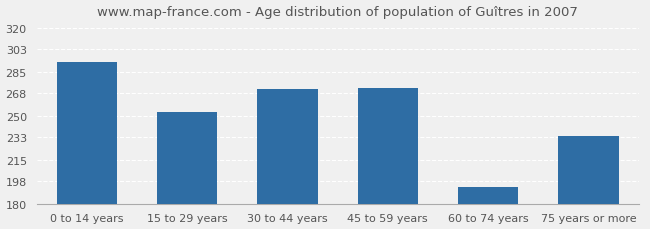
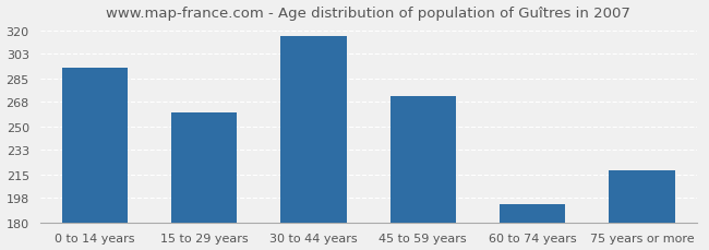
15 to 29 years: 253 -> 260
30 to 44 years: 271 -> 316
75 years or more: 234 -> 218
